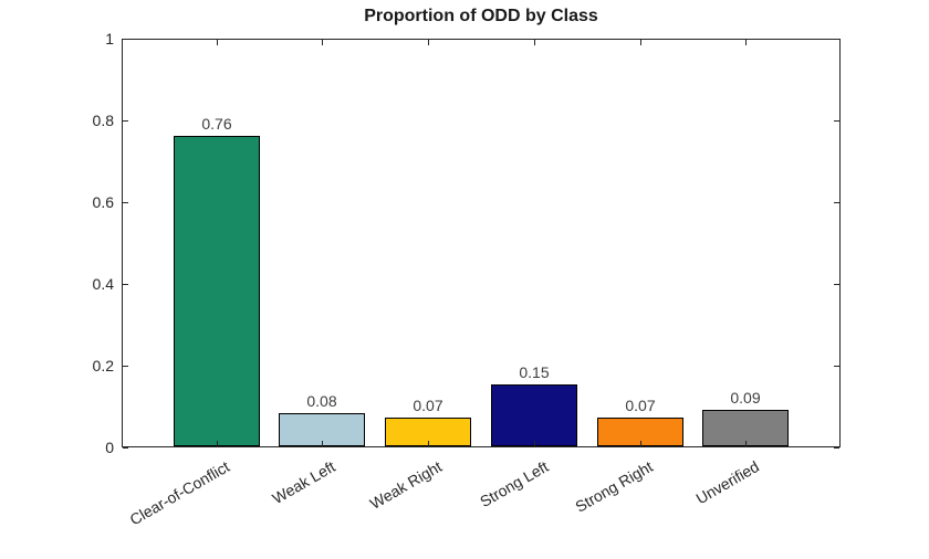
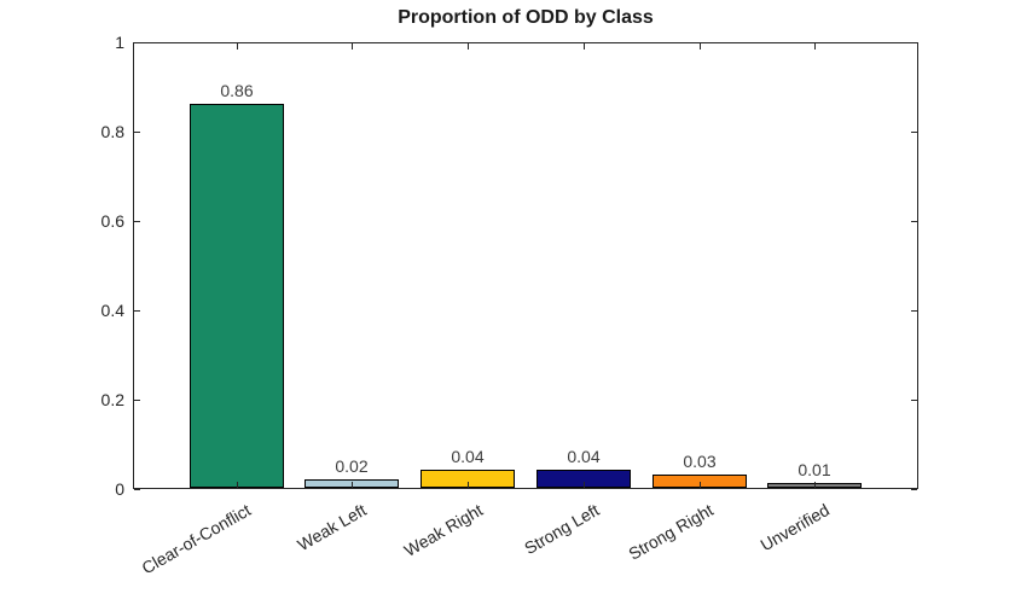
Clear-of-Conflict: 0.76 -> 0.86
Weak Left: 0.08 -> 0.02
Weak Right: 0.07 -> 0.04
Strong Left: 0.15 -> 0.04
Strong Right: 0.07 -> 0.03
Unverified: 0.09 -> 0.01
